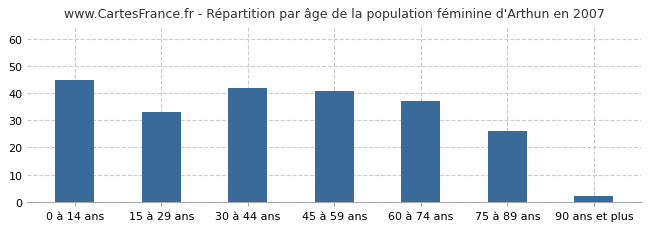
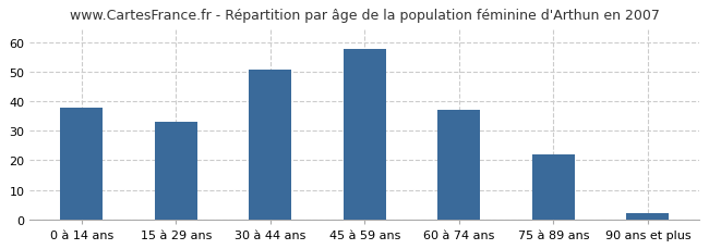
0 à 14 ans: 45 -> 38
30 à 44 ans: 42 -> 51
45 à 59 ans: 41 -> 58
75 à 89 ans: 26 -> 22
